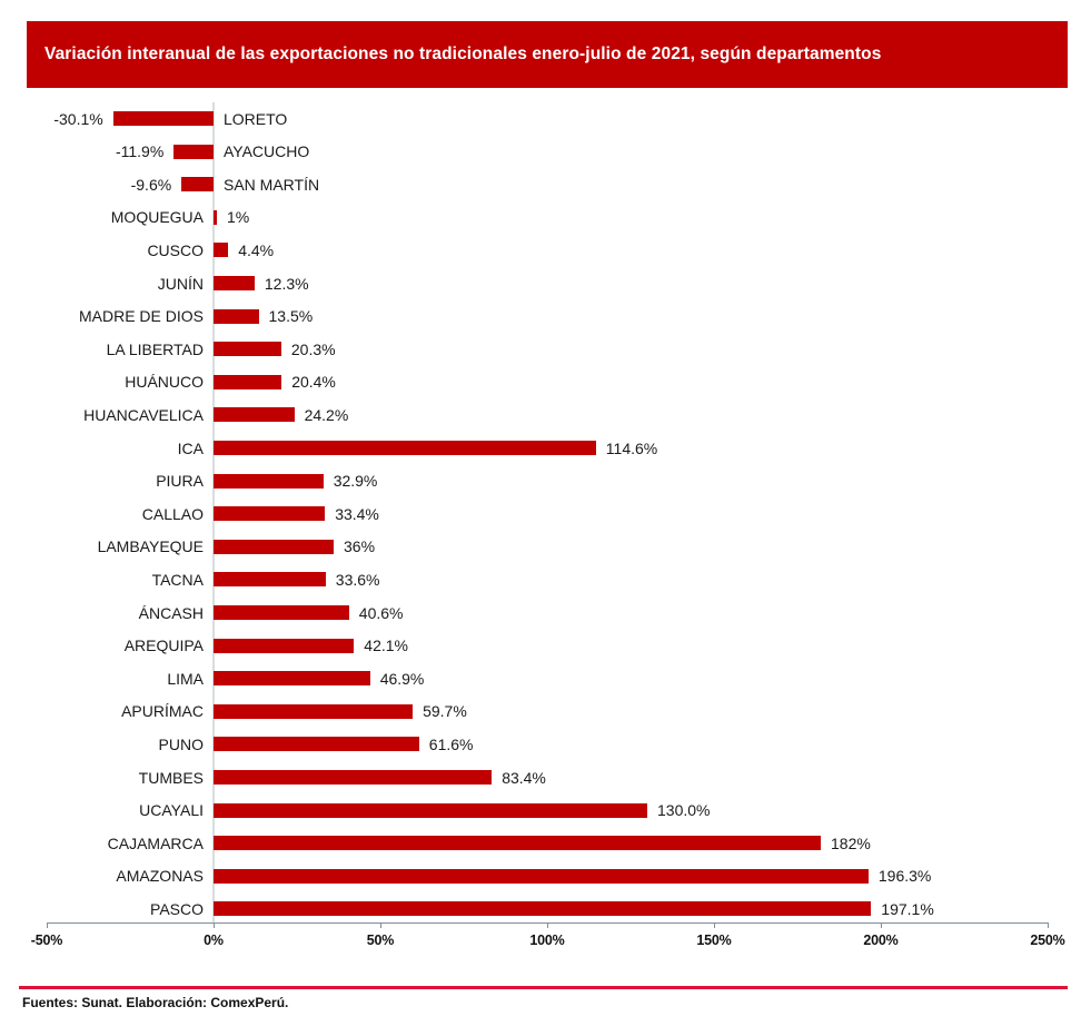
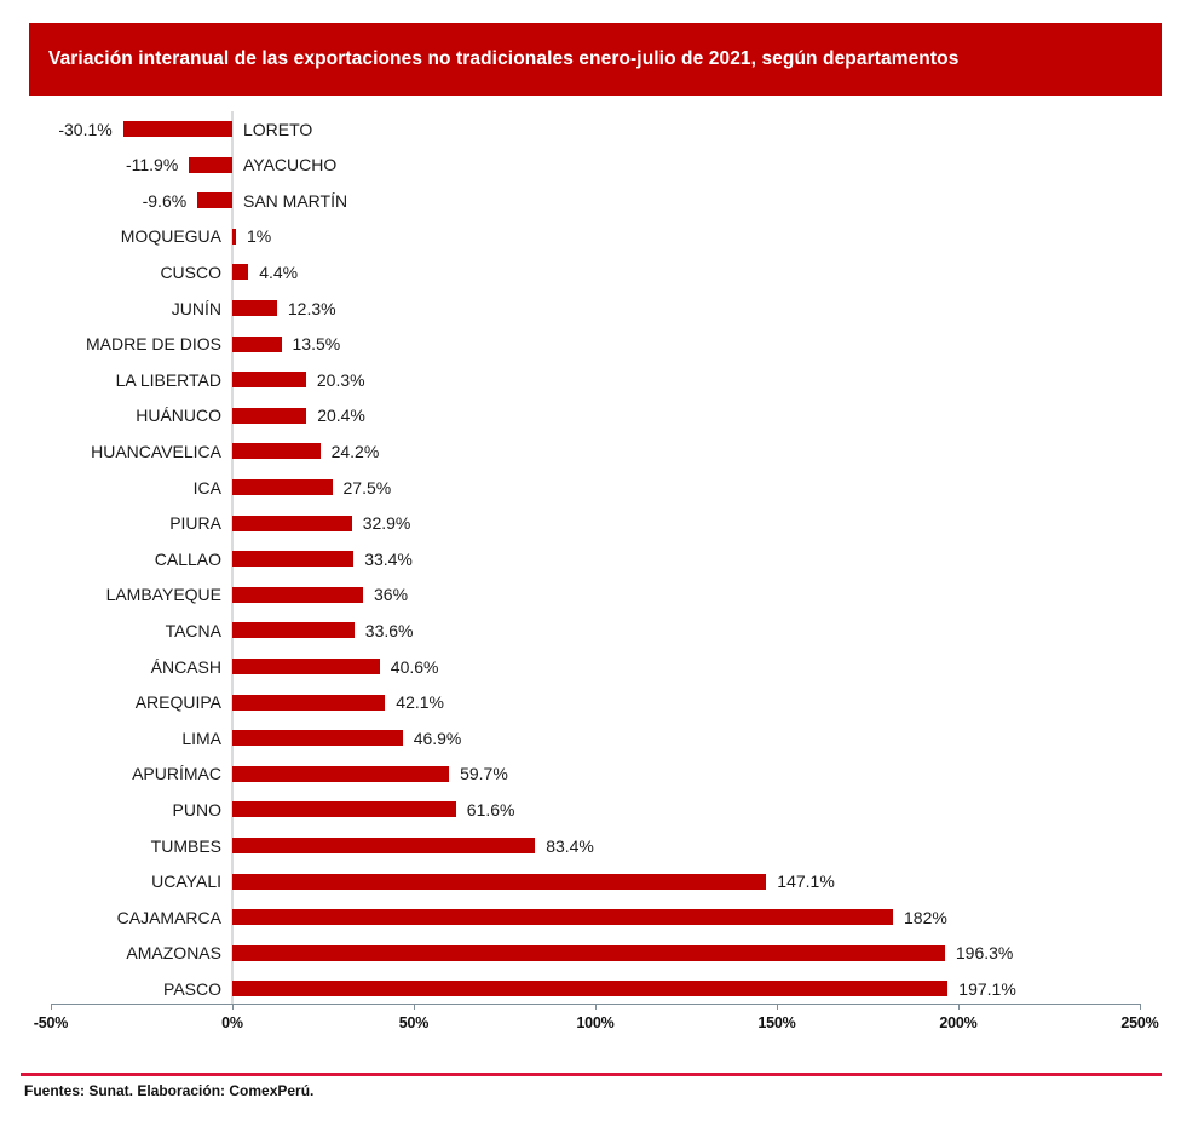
ICA: 114.6% -> 27.5%
UCAYALI: 130.0% -> 147.1%
